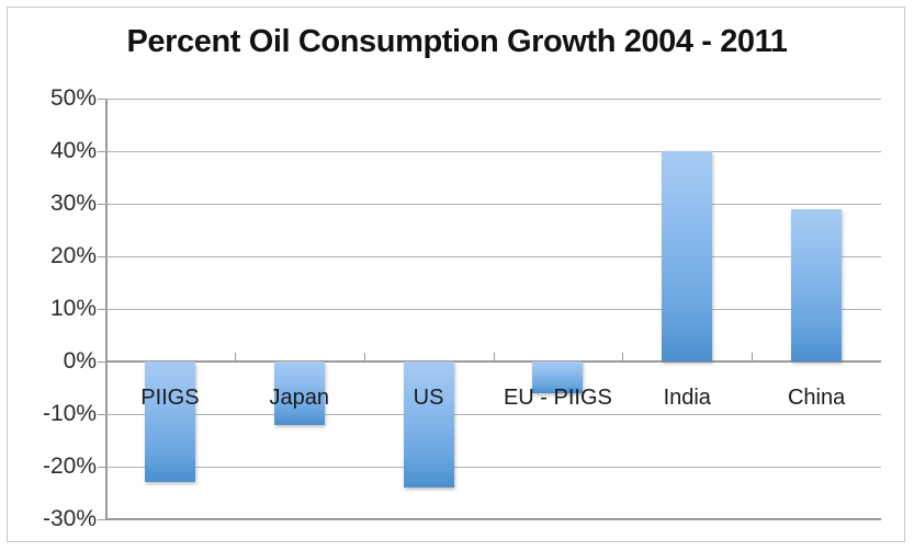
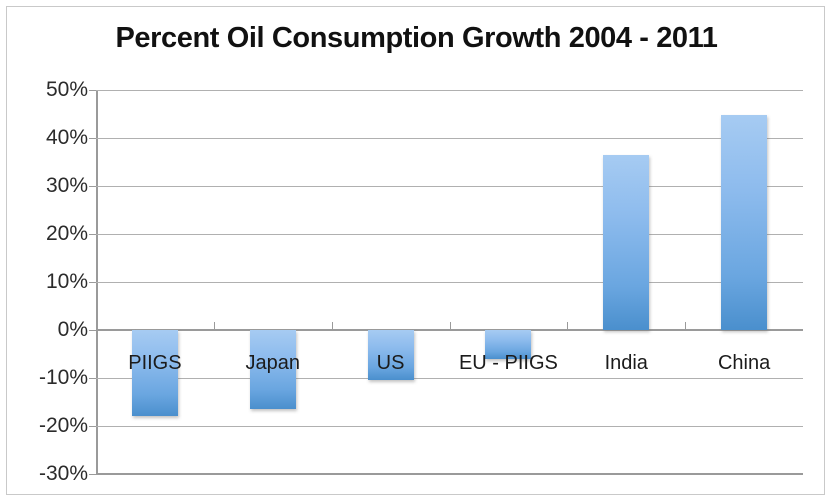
PIIGS: -23% -> -18%
Japan: -12% -> -16%
US: -24% -> -10%
India: 40% -> 36%
China: 29% -> 45%
